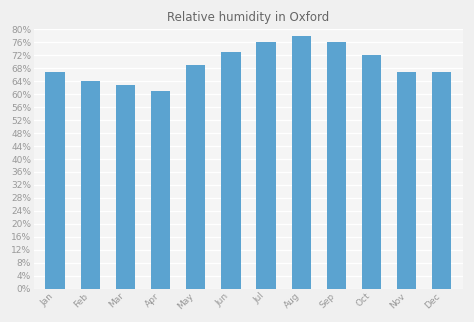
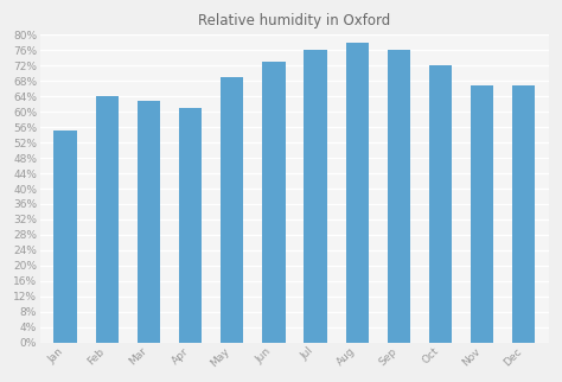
Jan: 67% -> 55%
